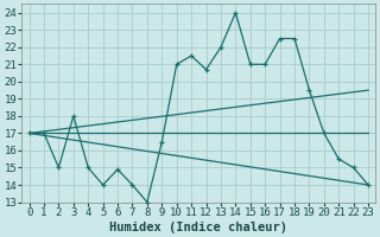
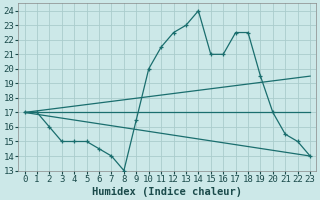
2: 15.0 -> 16.0
3: 18.0 -> 15.0
5: 14.0 -> 15.0
6: 14.9 -> 14.5
10: 21.0 -> 20.0
12: 20.7 -> 22.5
13: 22.0 -> 23.0
